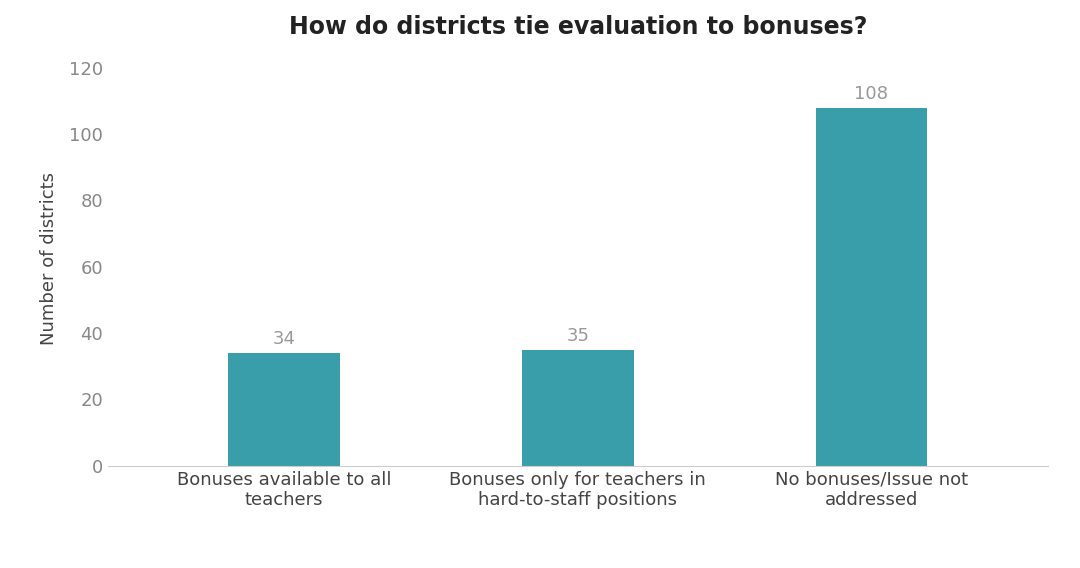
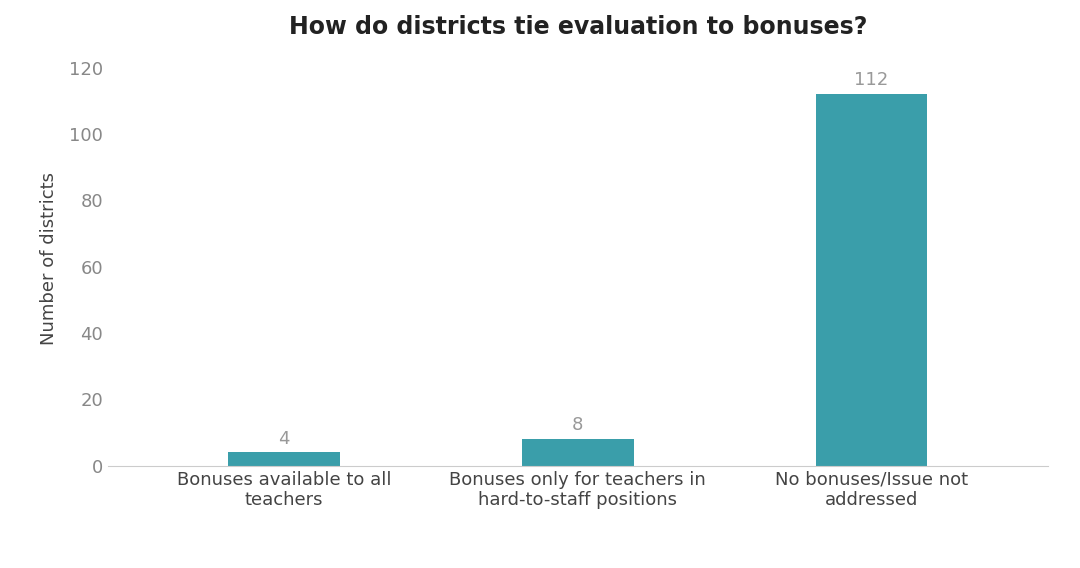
Bonuses available to all teachers: 34 -> 4
Bonuses only for teachers in hard-to-staff positions: 35 -> 8
No bonuses/Issue not addressed: 108 -> 112
